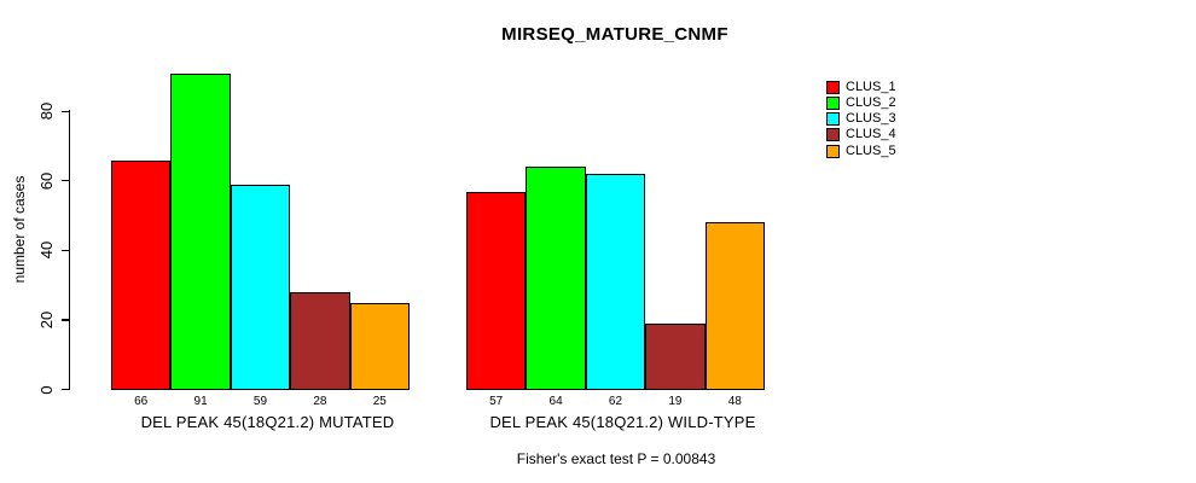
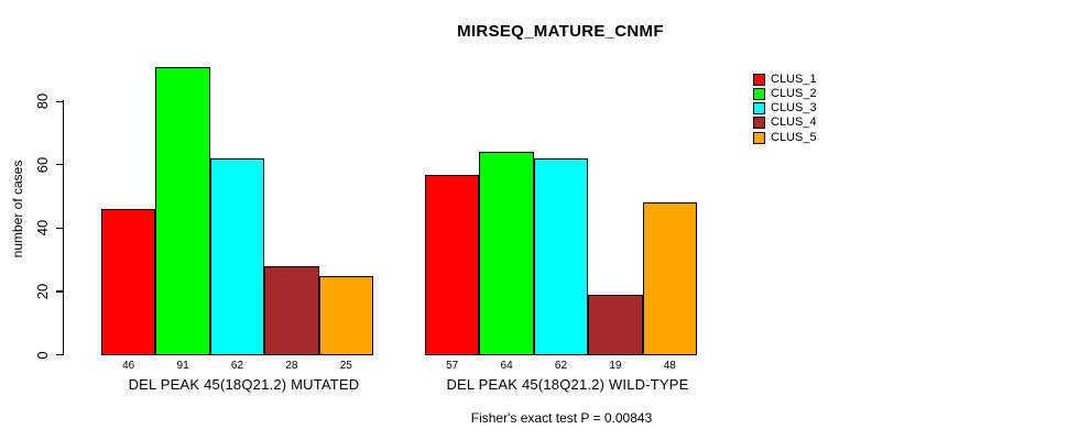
CLUS_1/DEL PEAK 45(18Q21.2) MUTATED: 66 -> 46
CLUS_3/DEL PEAK 45(18Q21.2) MUTATED: 59 -> 62
